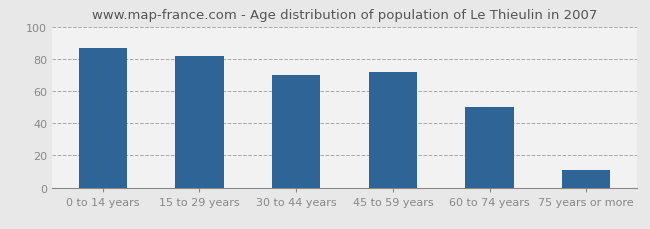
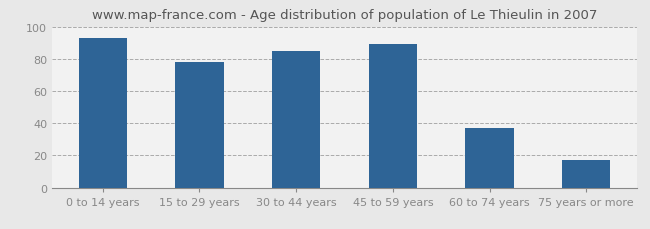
0 to 14 years: 87 -> 93
15 to 29 years: 82 -> 78
30 to 44 years: 70 -> 85
45 to 59 years: 72 -> 89
60 to 74 years: 50 -> 37
75 years or more: 11 -> 17
